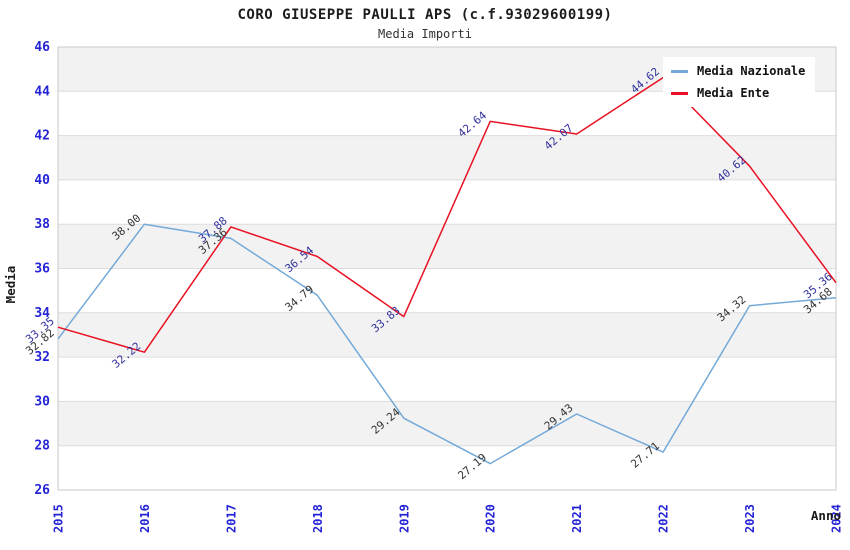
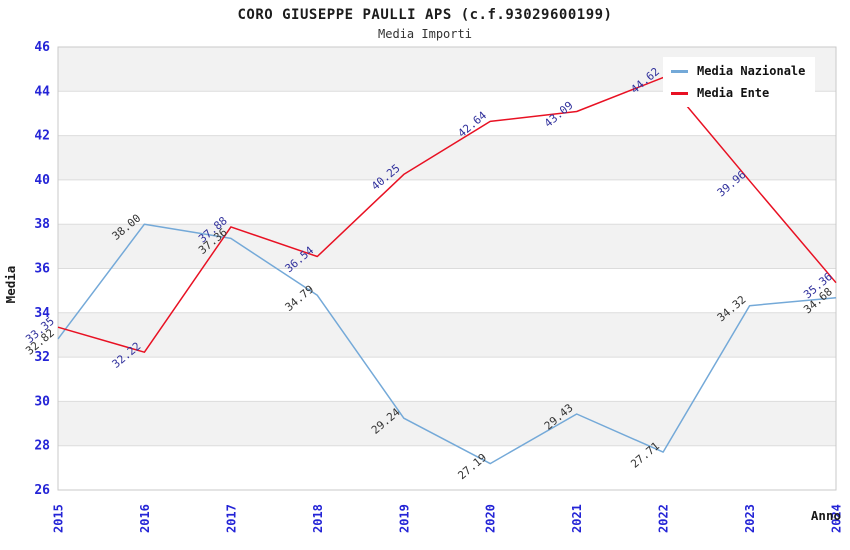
Media Ente/2019: 33.83 -> 40.25
Media Ente/2021: 42.07 -> 43.09
Media Ente/2023: 40.62 -> 39.96
